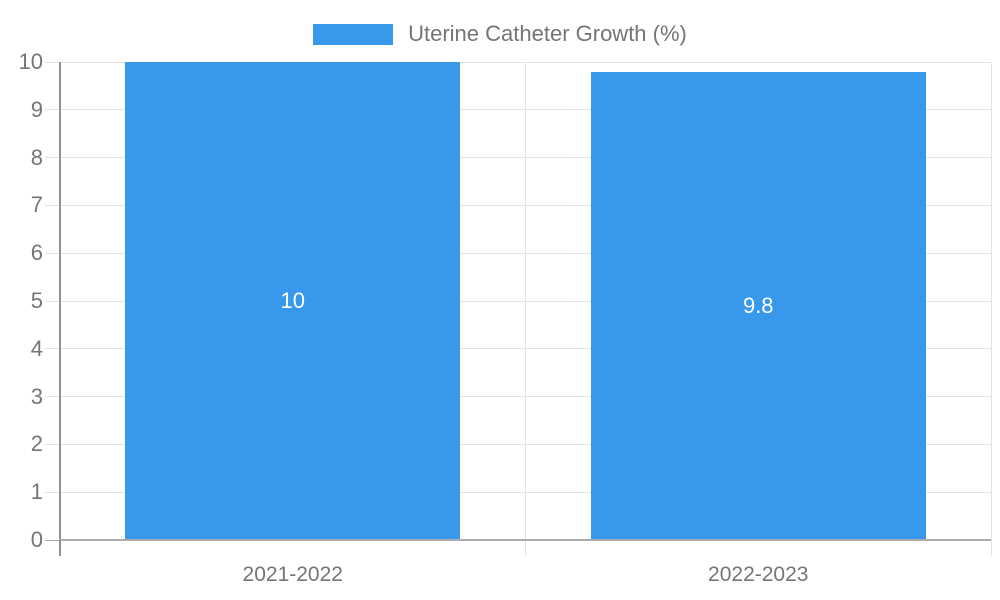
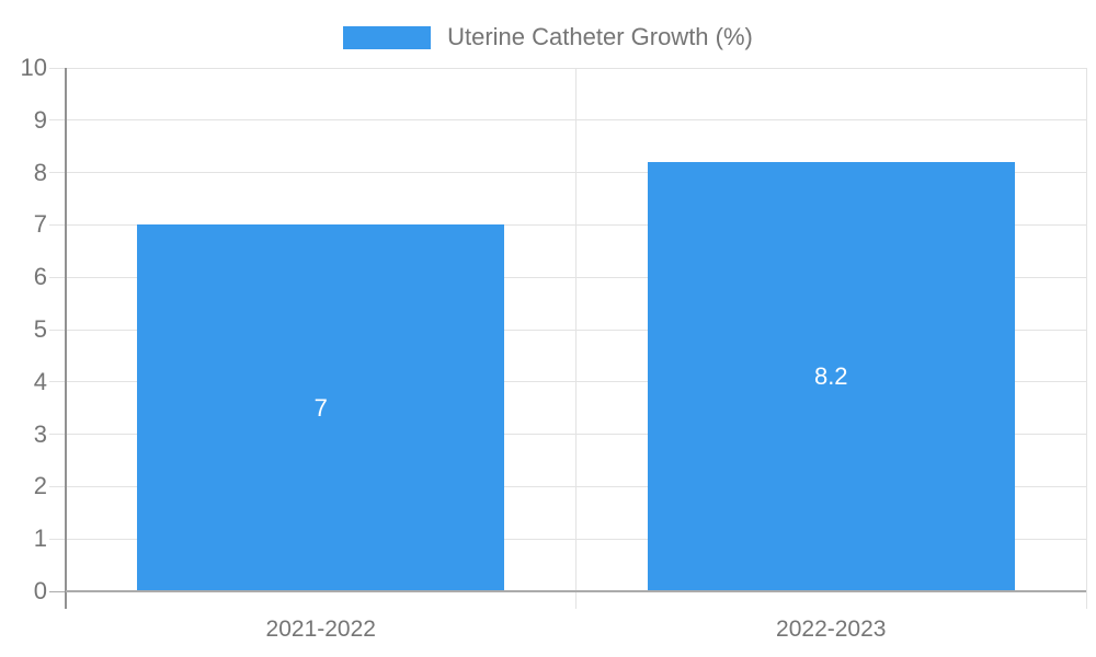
2021-2022: 10 -> 7
2022-2023: 9.8 -> 8.2
